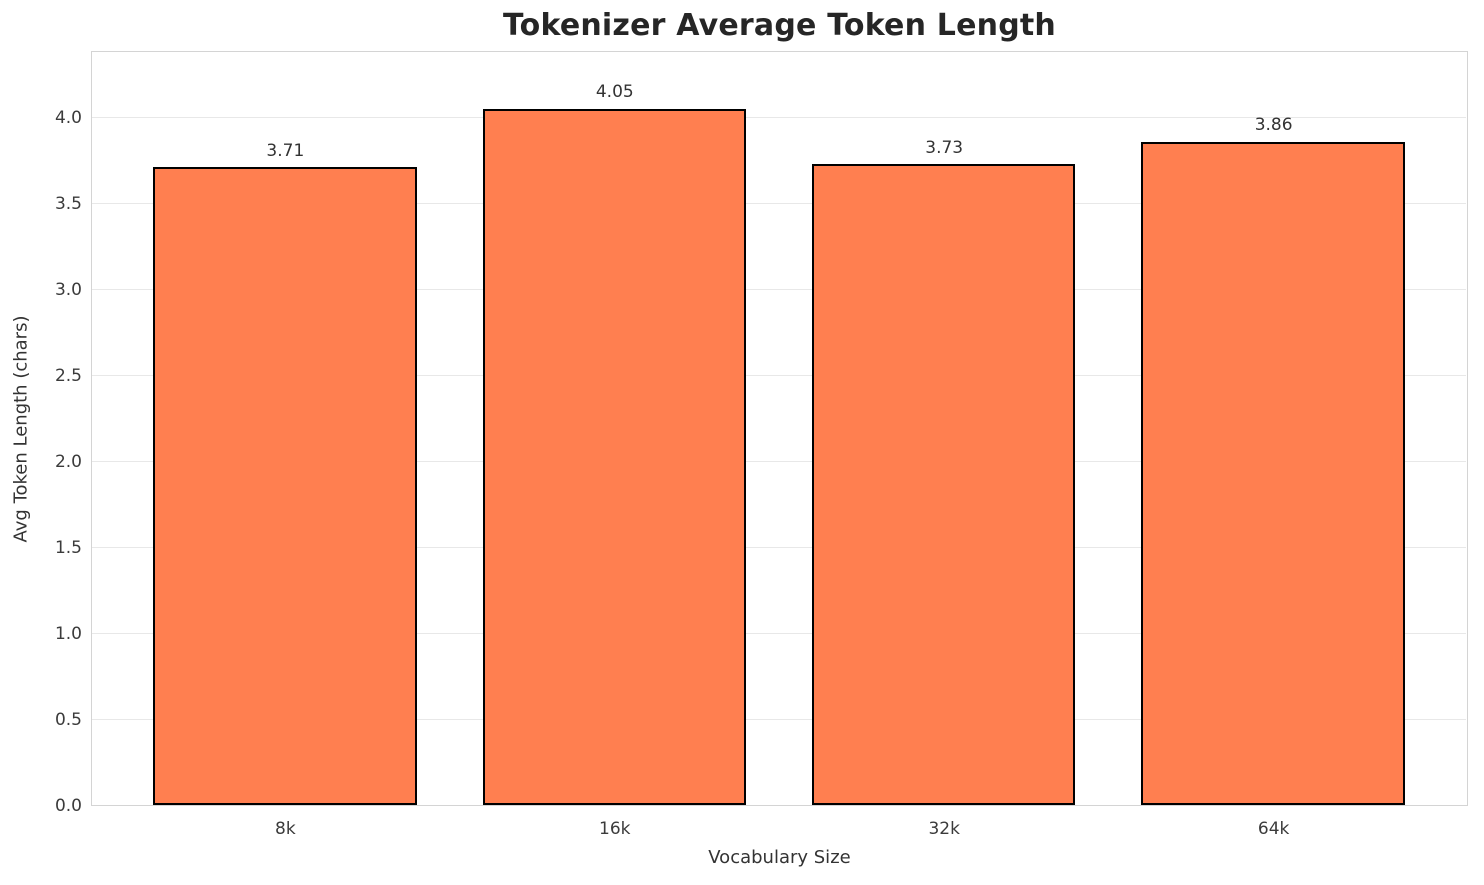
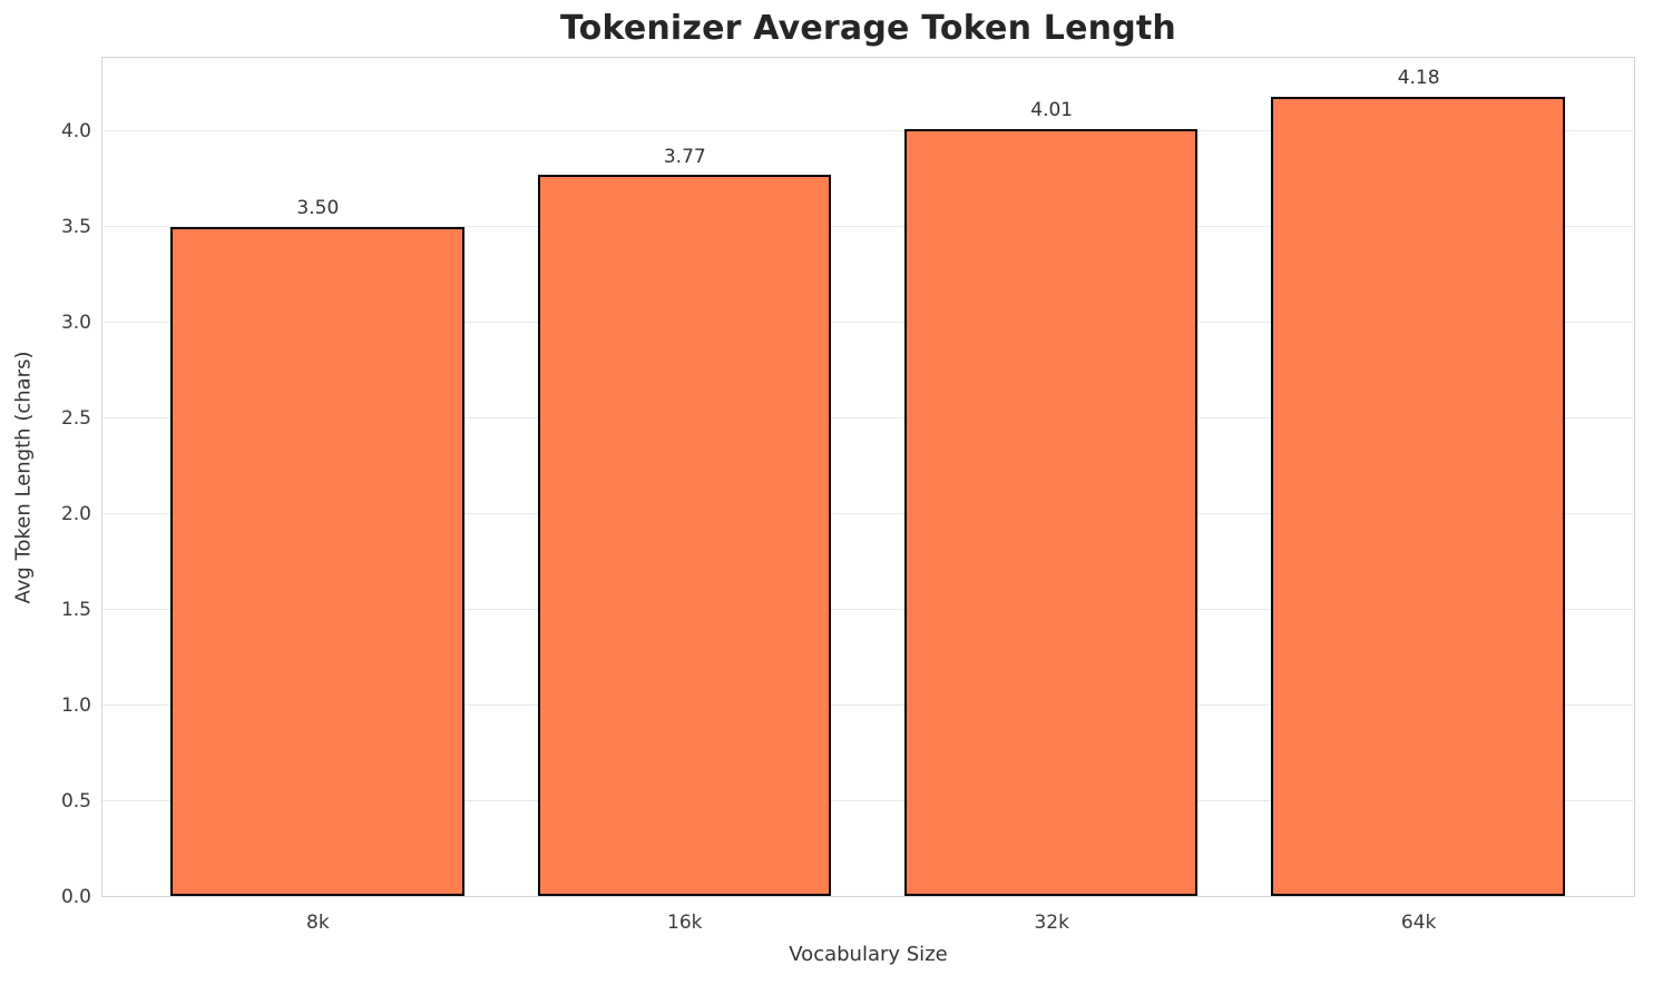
8k: 3.71 -> 3.50
16k: 4.05 -> 3.77
32k: 3.73 -> 4.01
64k: 3.86 -> 4.18
